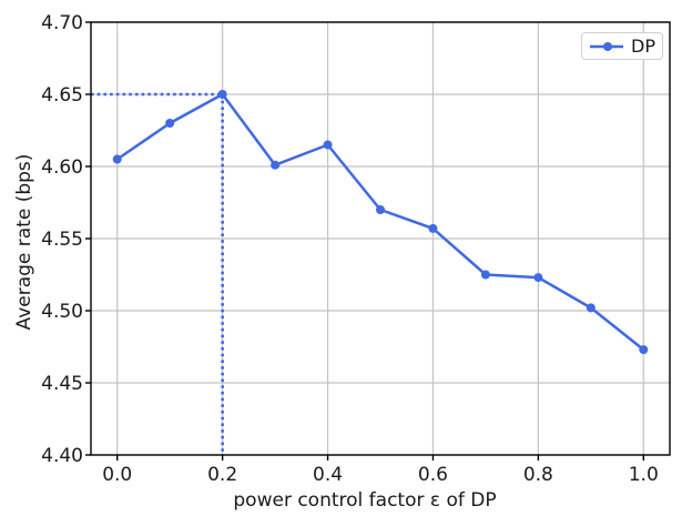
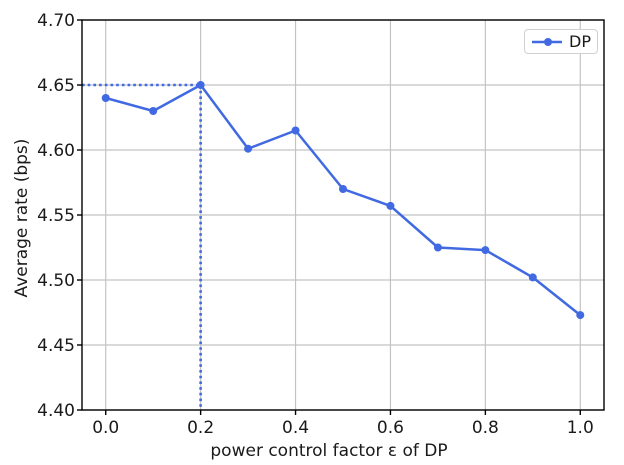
0.0: 4.605 -> 4.640
